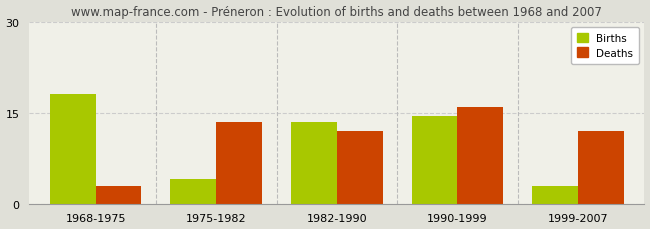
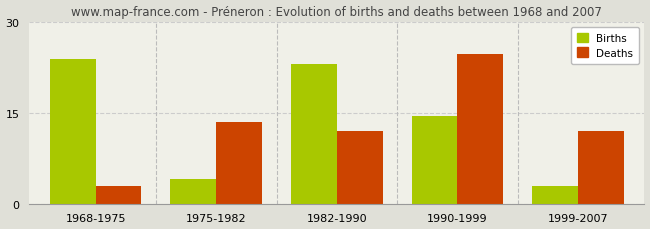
Births/1968-1975: 18.0 -> 23.8
Births/1982-1990: 13.5 -> 23.0
Deaths/1990-1999: 16.0 -> 24.6
